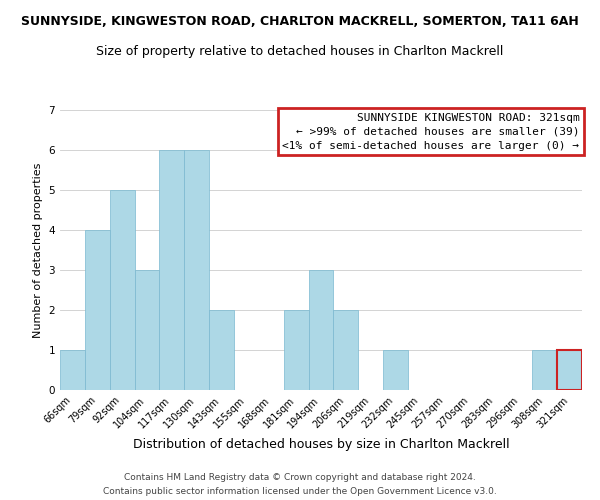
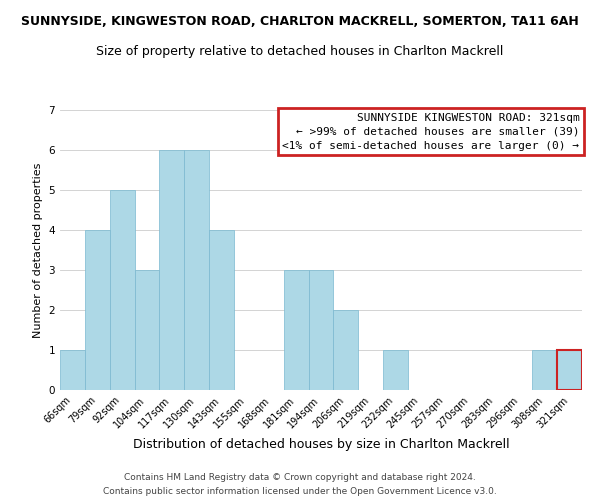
143sqm: 2 -> 4
181sqm: 2 -> 3
